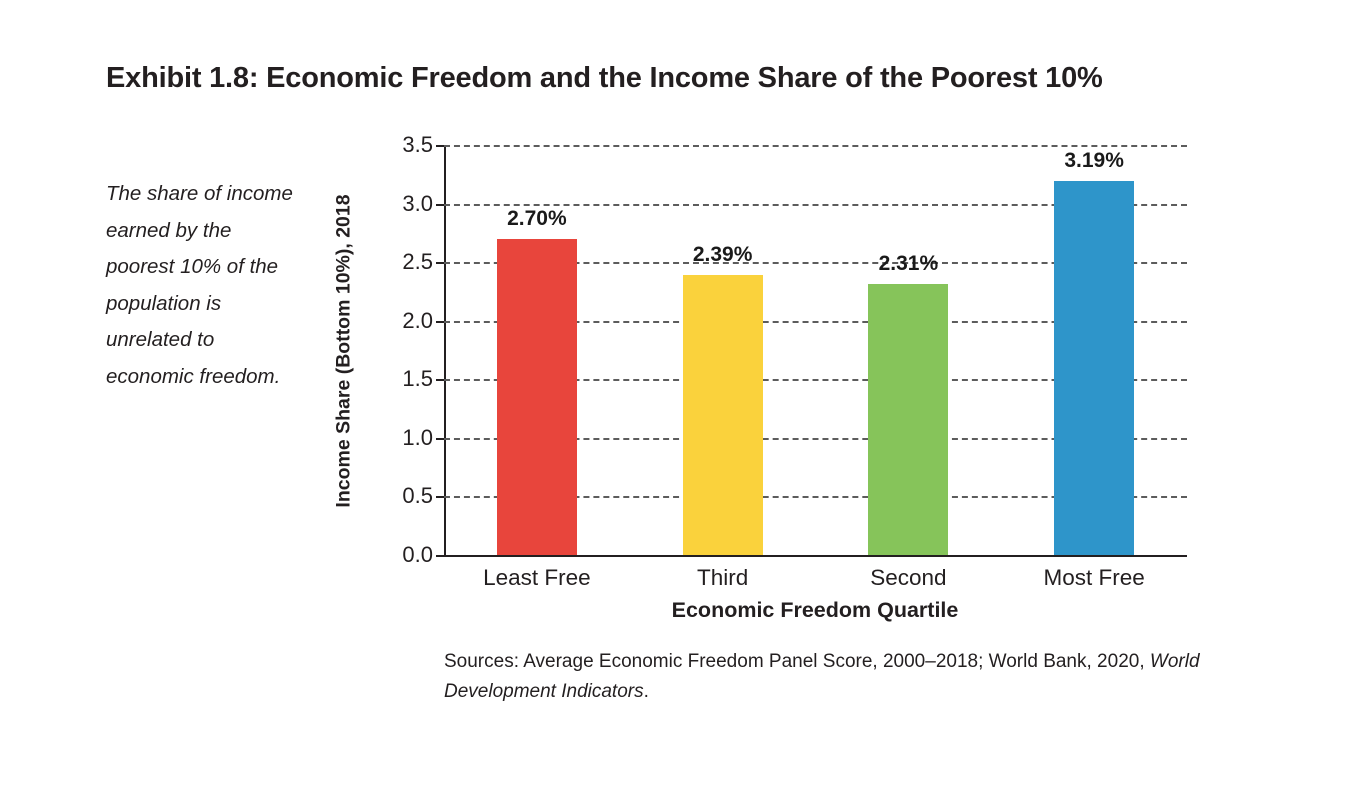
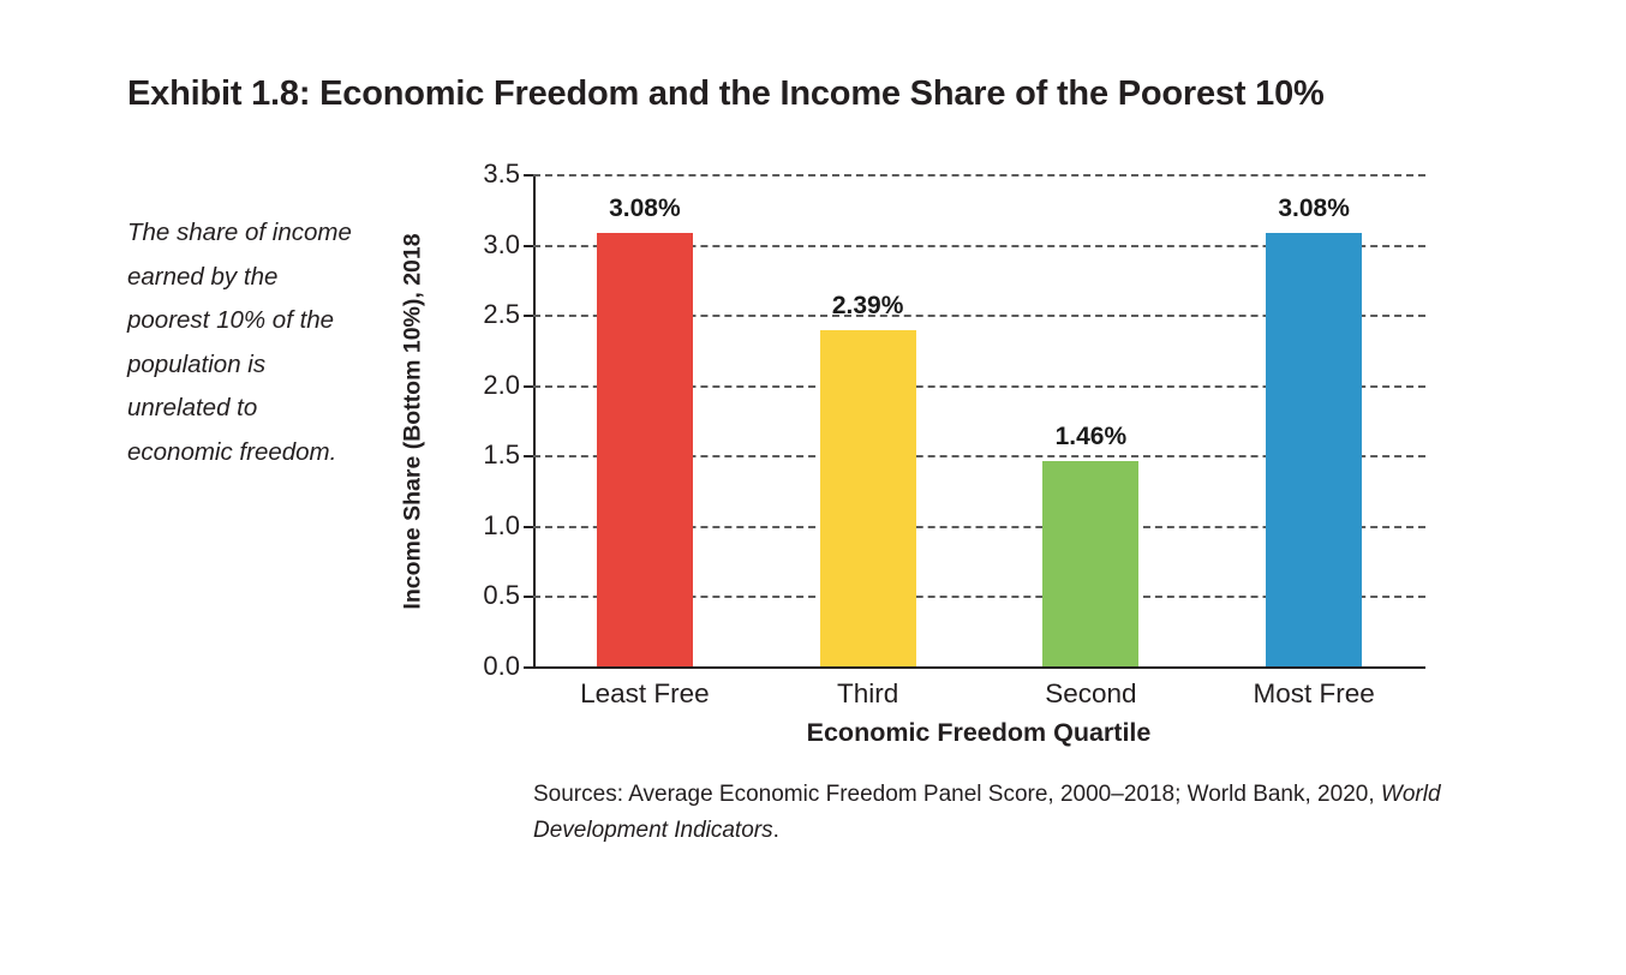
Least Free: 2.70% -> 3.08%
Second: 2.31% -> 1.46%
Most Free: 3.19% -> 3.08%
